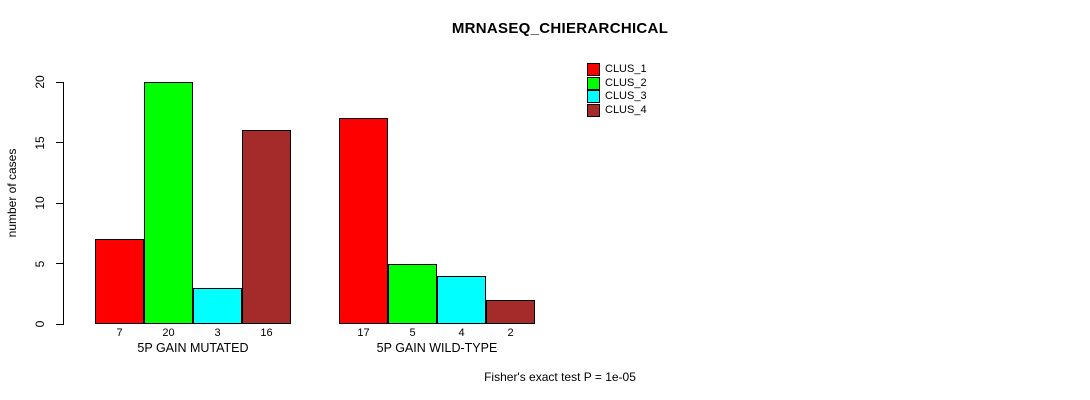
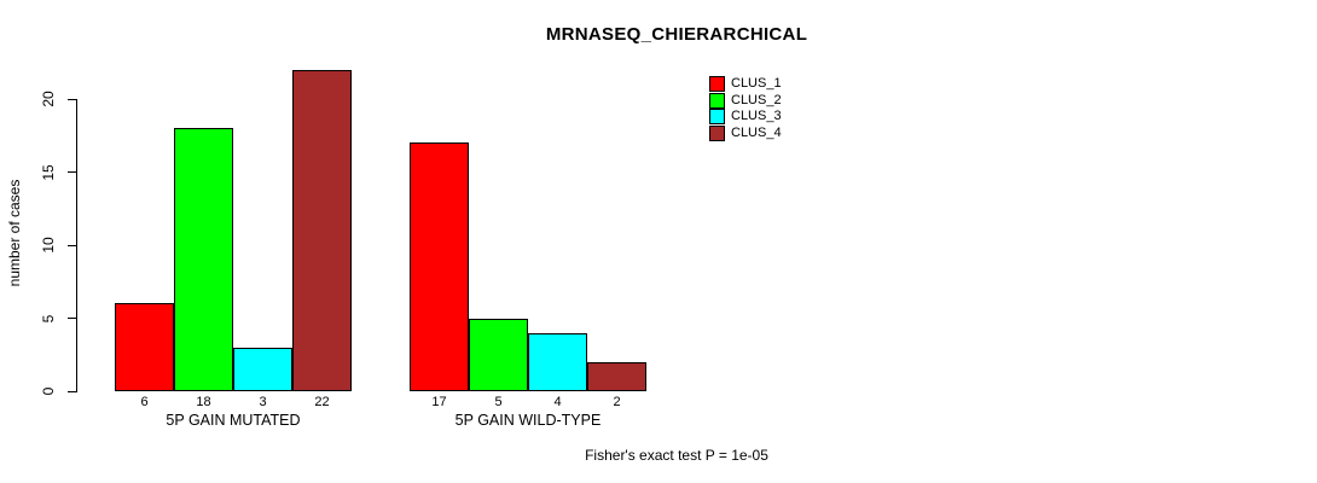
CLUS_1/5P GAIN MUTATED: 7 -> 6
CLUS_2/5P GAIN MUTATED: 20 -> 18
CLUS_4/5P GAIN MUTATED: 16 -> 22
